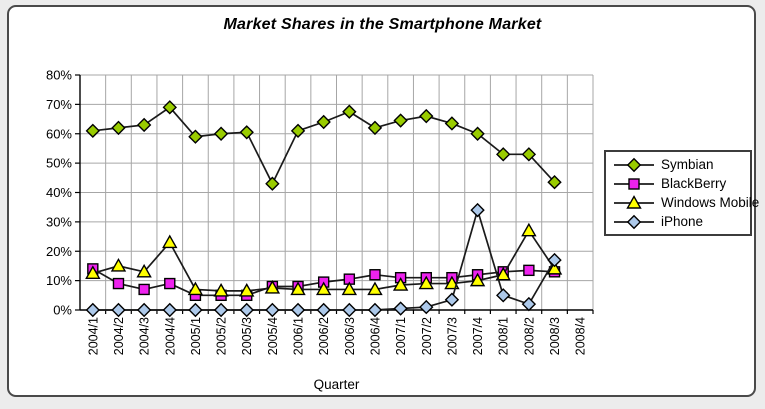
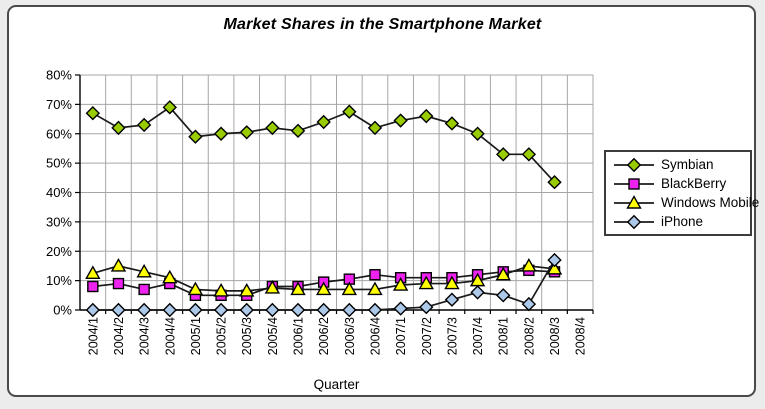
Symbian/2004/1: 61% -> 67%
BlackBerry/2004/1: 14% -> 8%
Windows Mobile/2004/4: 23% -> 11%
Symbian/2005/4: 43% -> 62%
iPhone/2007/4: 34% -> 6%
Windows Mobile/2008/2: 27% -> 15%
